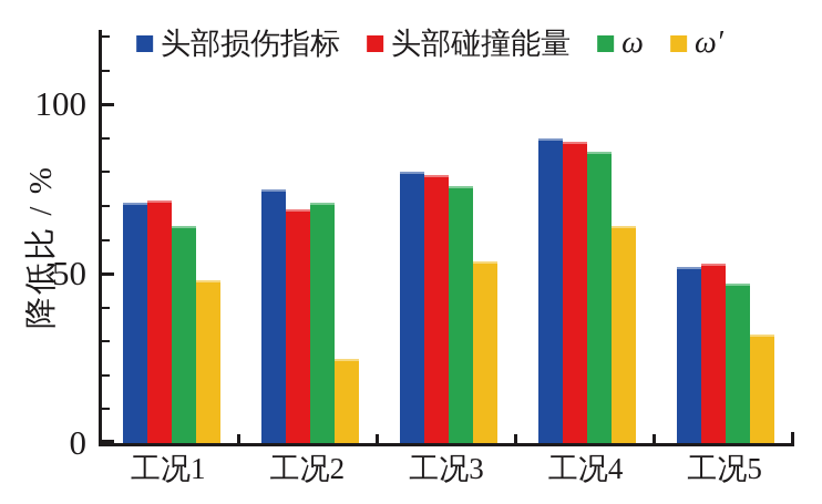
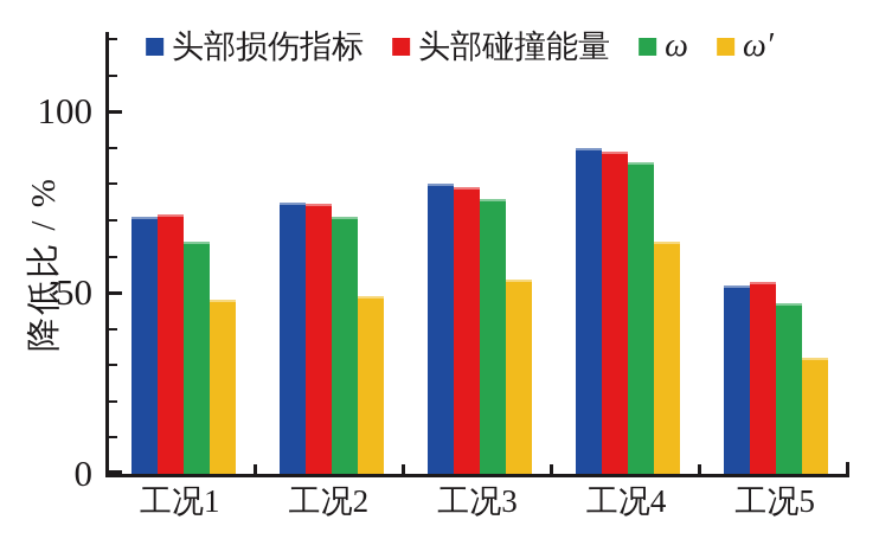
头部碰撞能量/工况2: 69 -> 74
ω′/工况2: 25 -> 49
